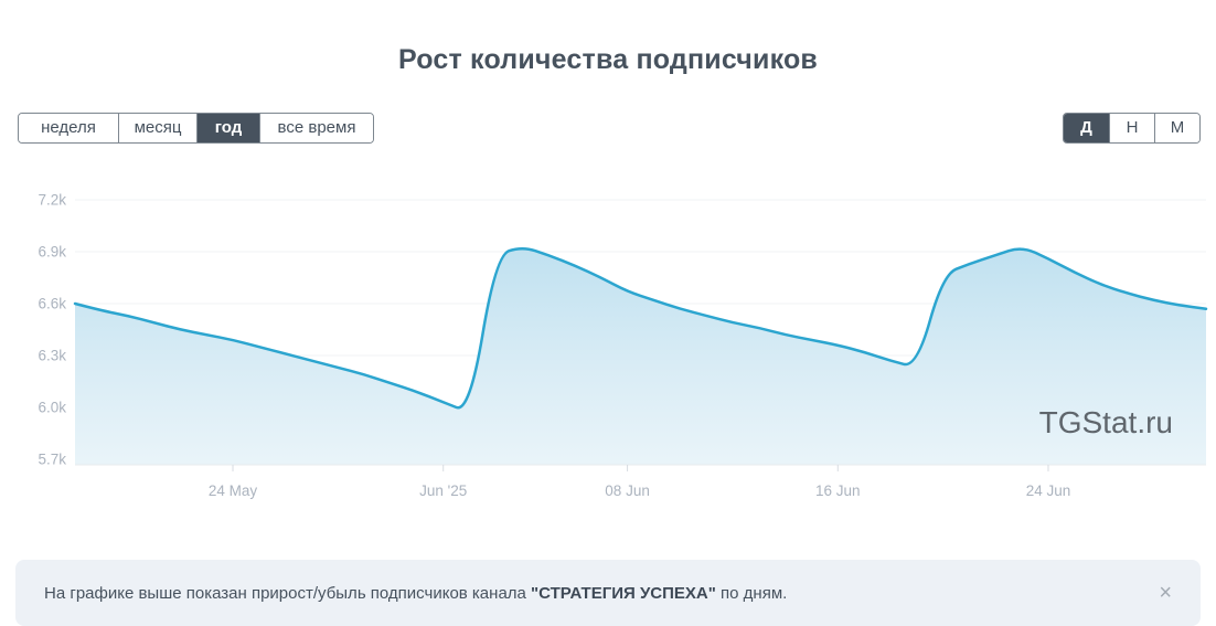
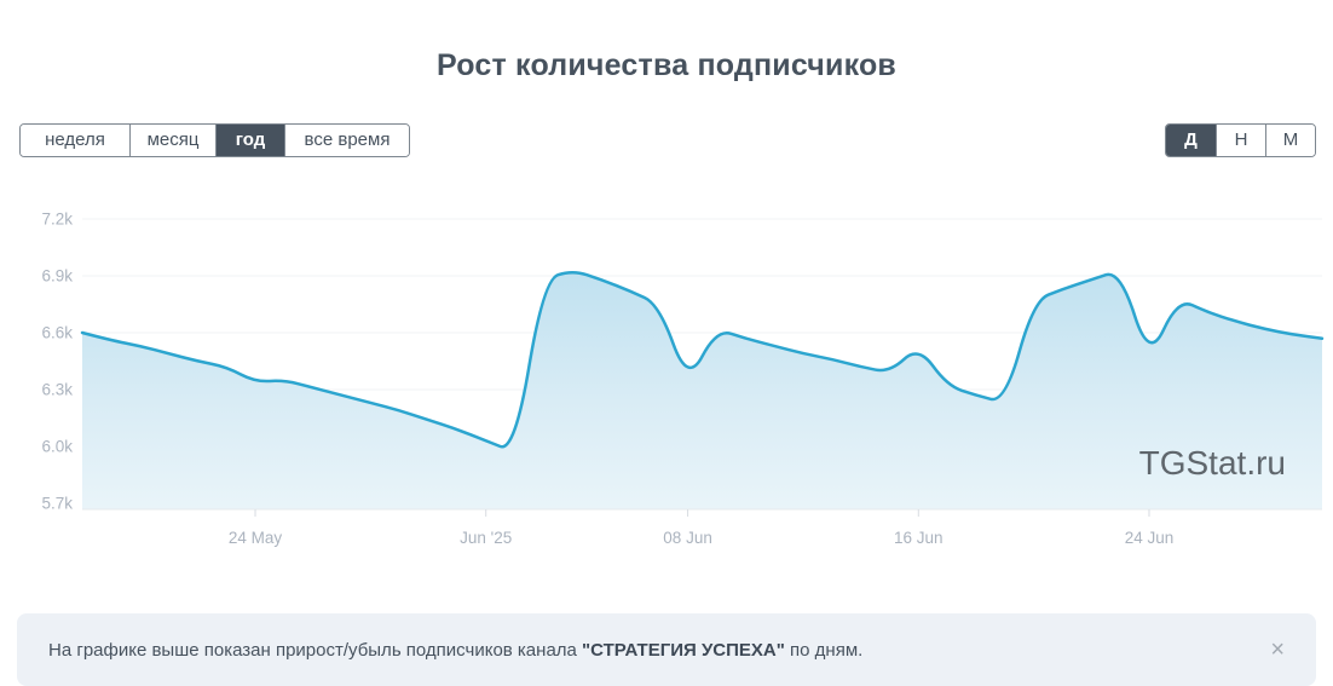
24 May: 6.39k -> 6.34k
08 Jun: 6.67k -> 6.33k
16 Jun: 6.36k -> 6.53k
24 Jun: 6.86k -> 6.45k
